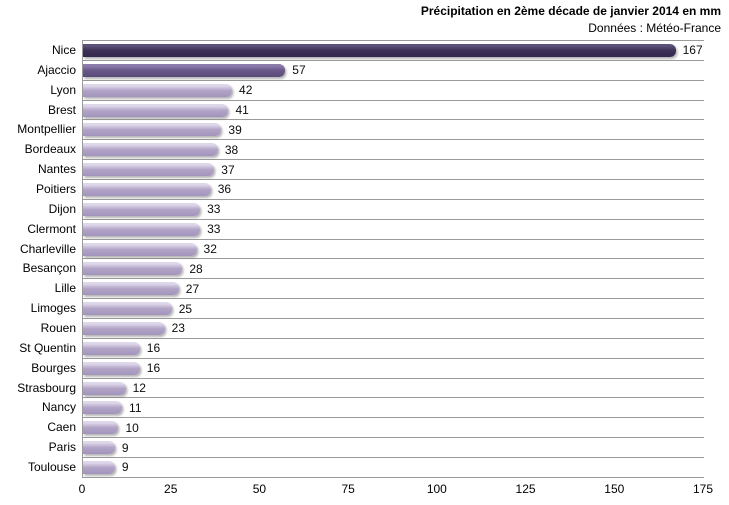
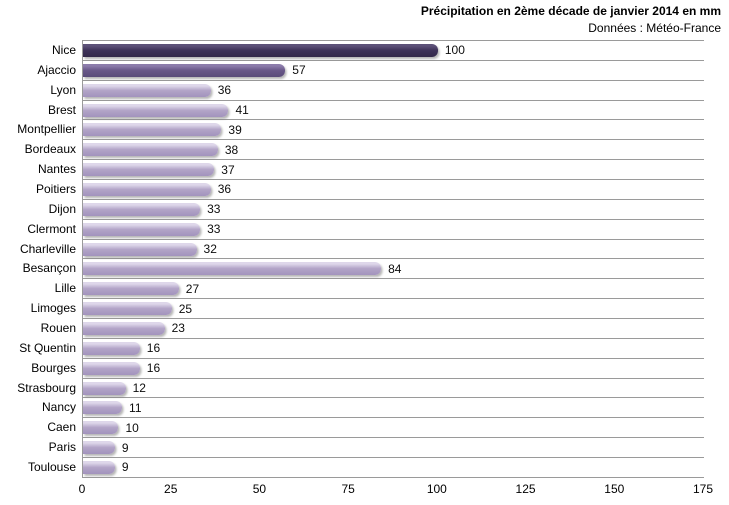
Nice: 167 -> 100
Lyon: 42 -> 36
Besançon: 28 -> 84
